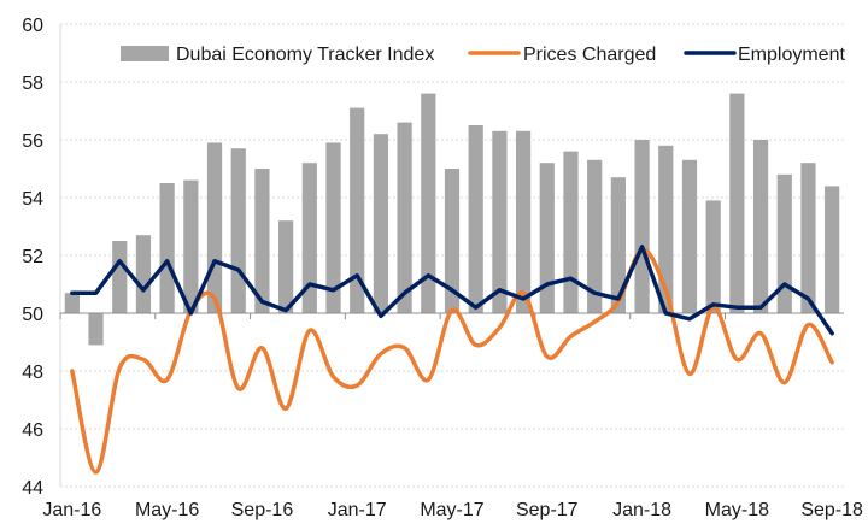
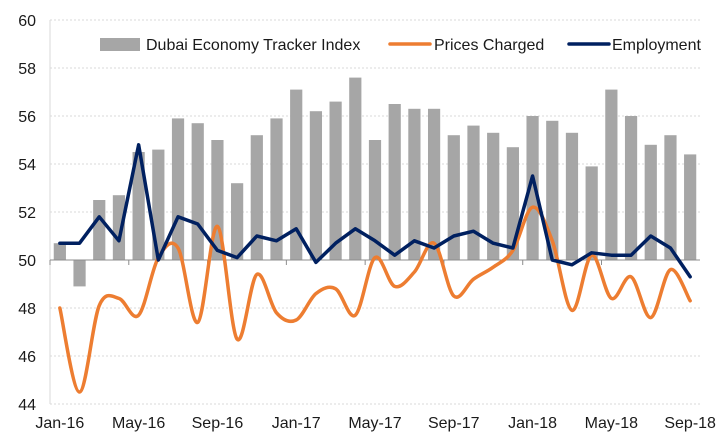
Employment/May-16: 51.8 -> 54.8
Prices Charged/Sep-16: 48.8 -> 51.4
Employment/Jan-18: 52.3 -> 53.5
Dubai Economy Tracker Index/May-18: 57.6 -> 57.1
